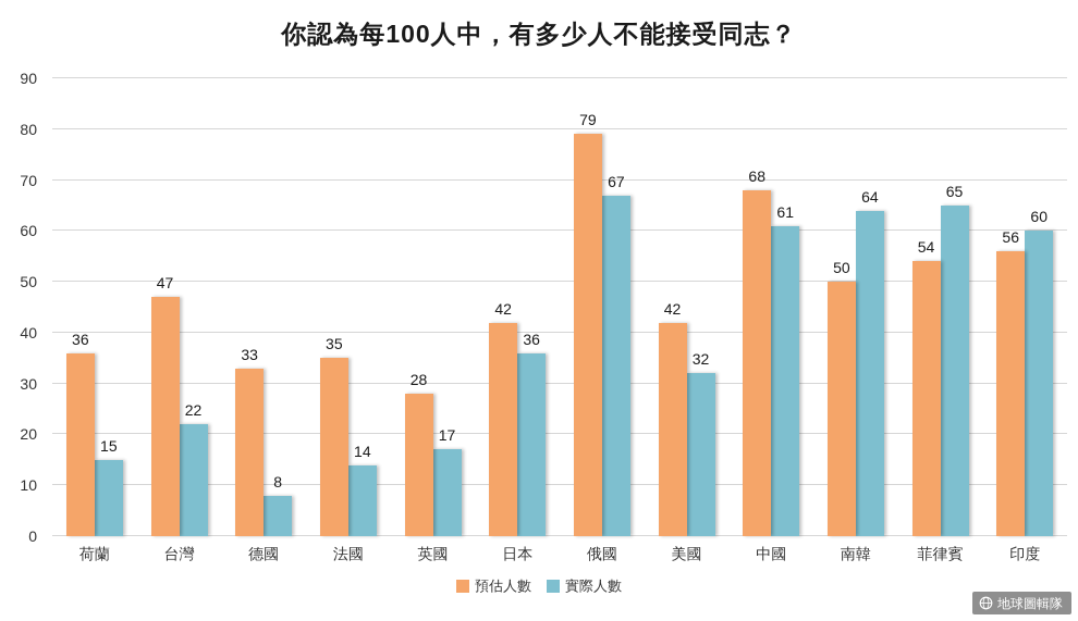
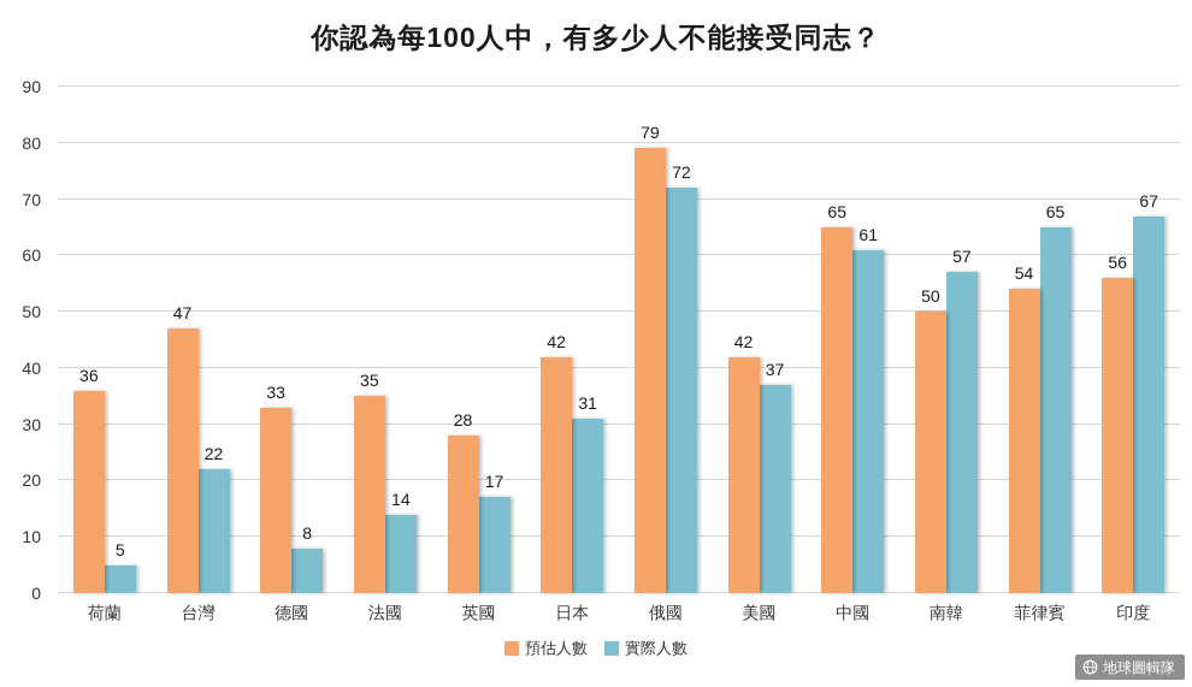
實際人數/荷蘭: 15 -> 5
實際人數/日本: 36 -> 31
實際人數/俄國: 67 -> 72
實際人數/美國: 32 -> 37
預估人數/中國: 68 -> 65
實際人數/南韓: 64 -> 57
實際人數/印度: 60 -> 67
